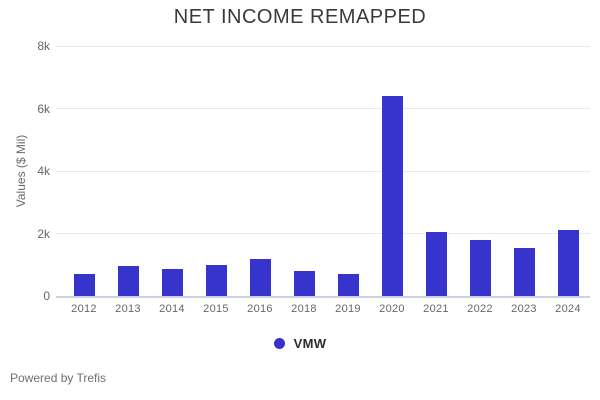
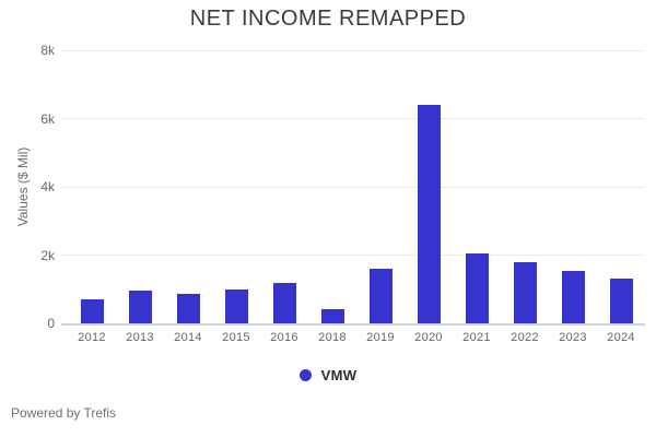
2018: 0.8k -> 0.4k
2019: 0.7k -> 1.6k
2024: 2.1k -> 1.3k
